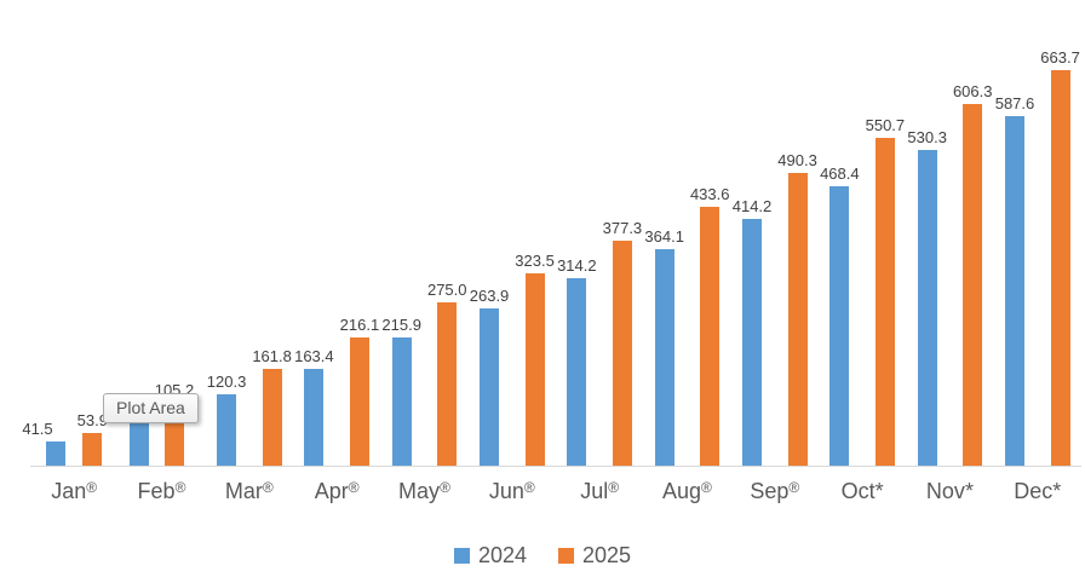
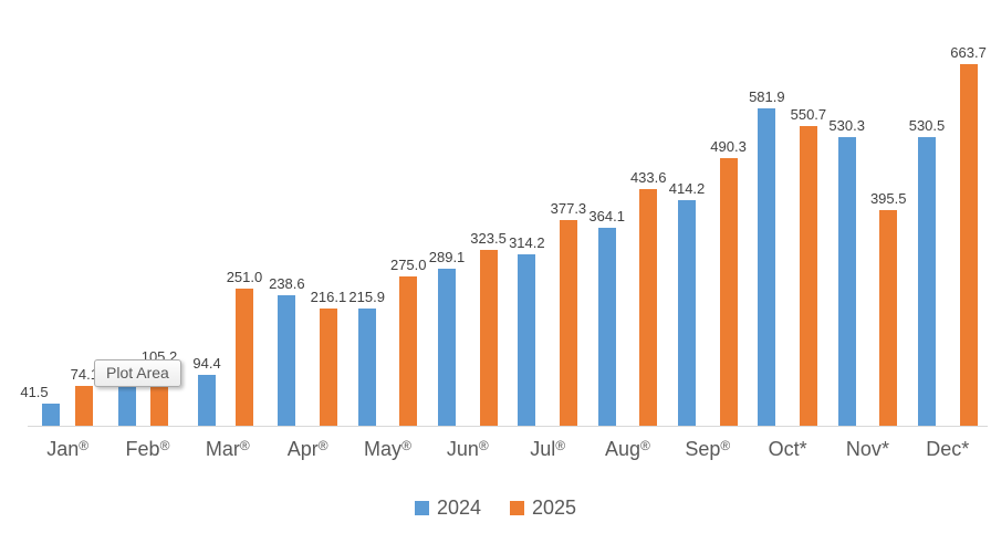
2025/Jan: 53.9 -> 74.1
2024/Mar: 120.3 -> 94.4
2025/Mar: 161.8 -> 251.0
2024/Apr: 163.4 -> 238.6
2024/Jun: 263.9 -> 289.1
2024/Oct: 468.4 -> 581.9
2025/Nov: 606.3 -> 395.5
2024/Dec: 587.6 -> 530.5
